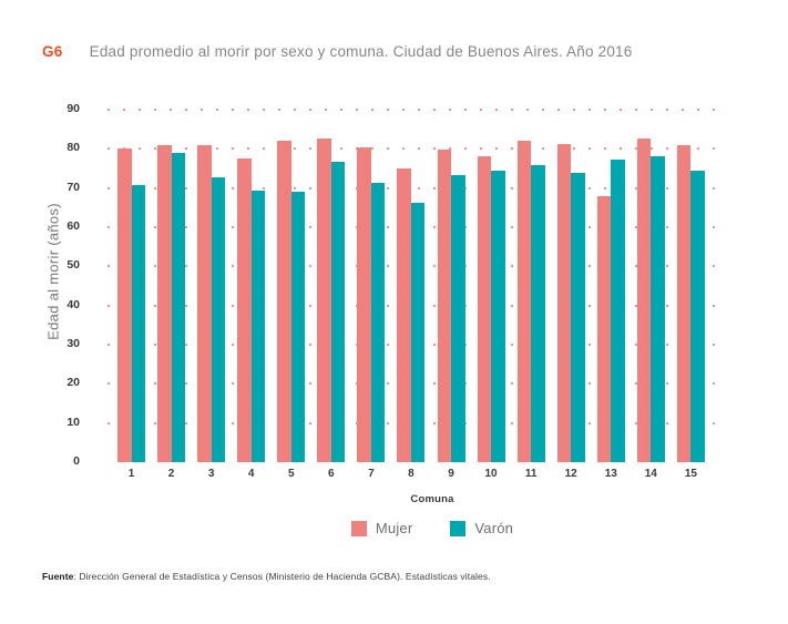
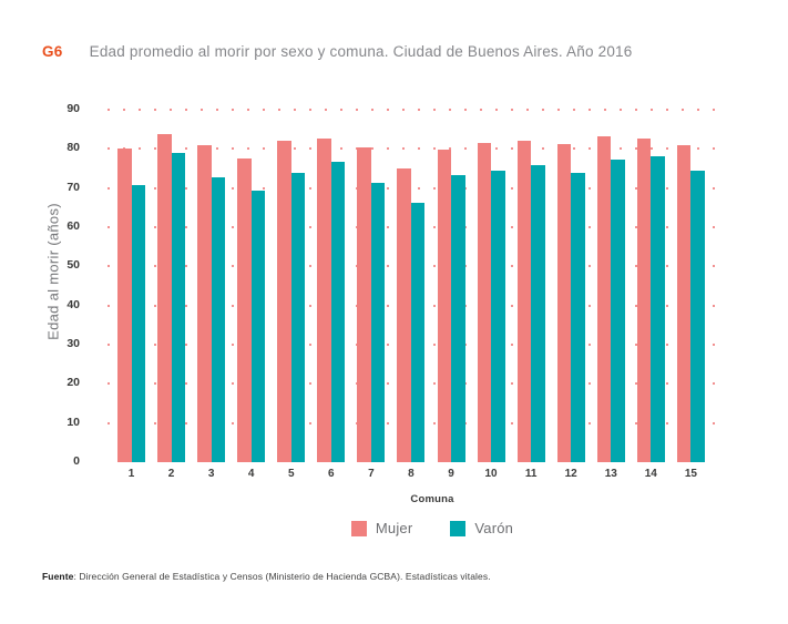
Mujer/2: 81 -> 84
Varón/5: 69 -> 74
Mujer/10: 78 -> 82
Mujer/13: 68 -> 83
